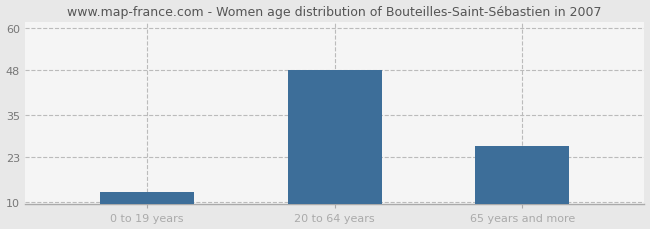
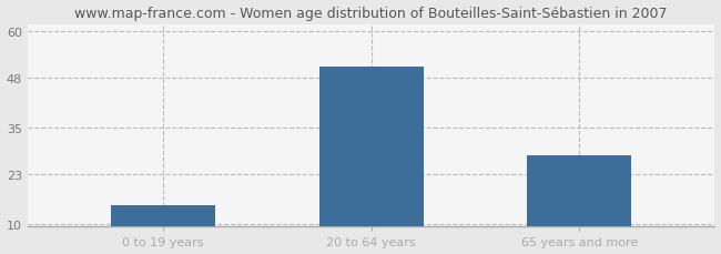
0 to 19 years: 13 -> 15
20 to 64 years: 48 -> 51
65 years and more: 26 -> 28
